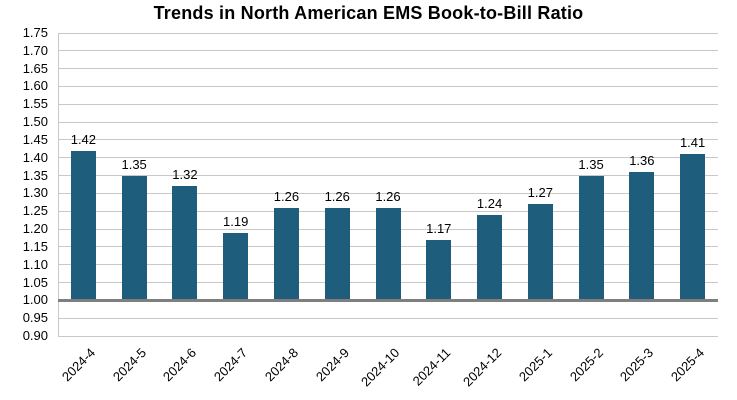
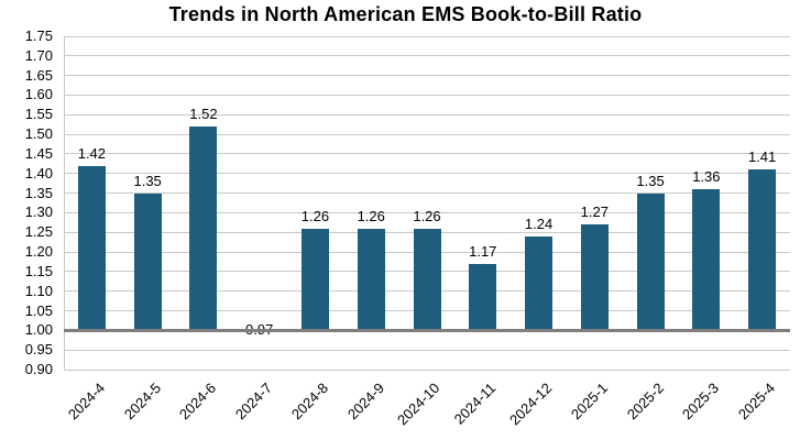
2024-6: 1.32 -> 1.52
2024-7: 1.19 -> 0.97
